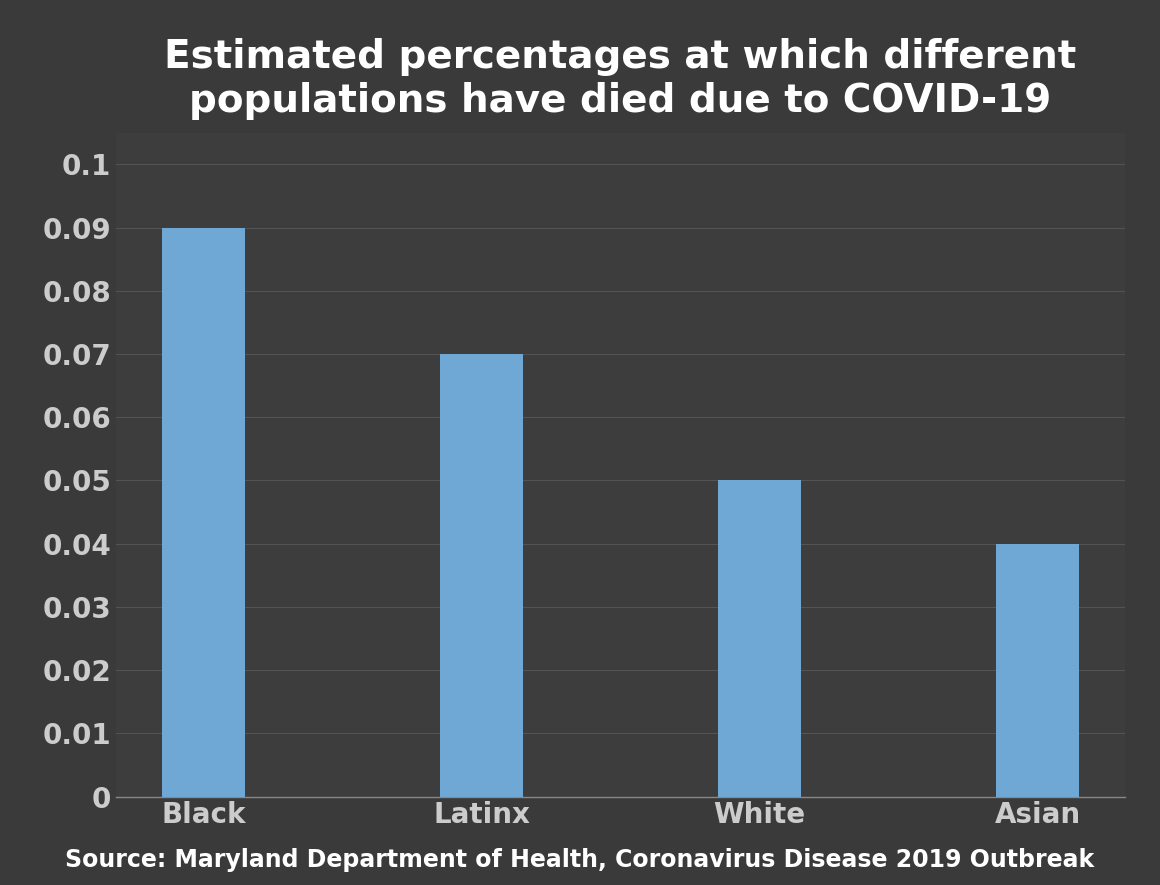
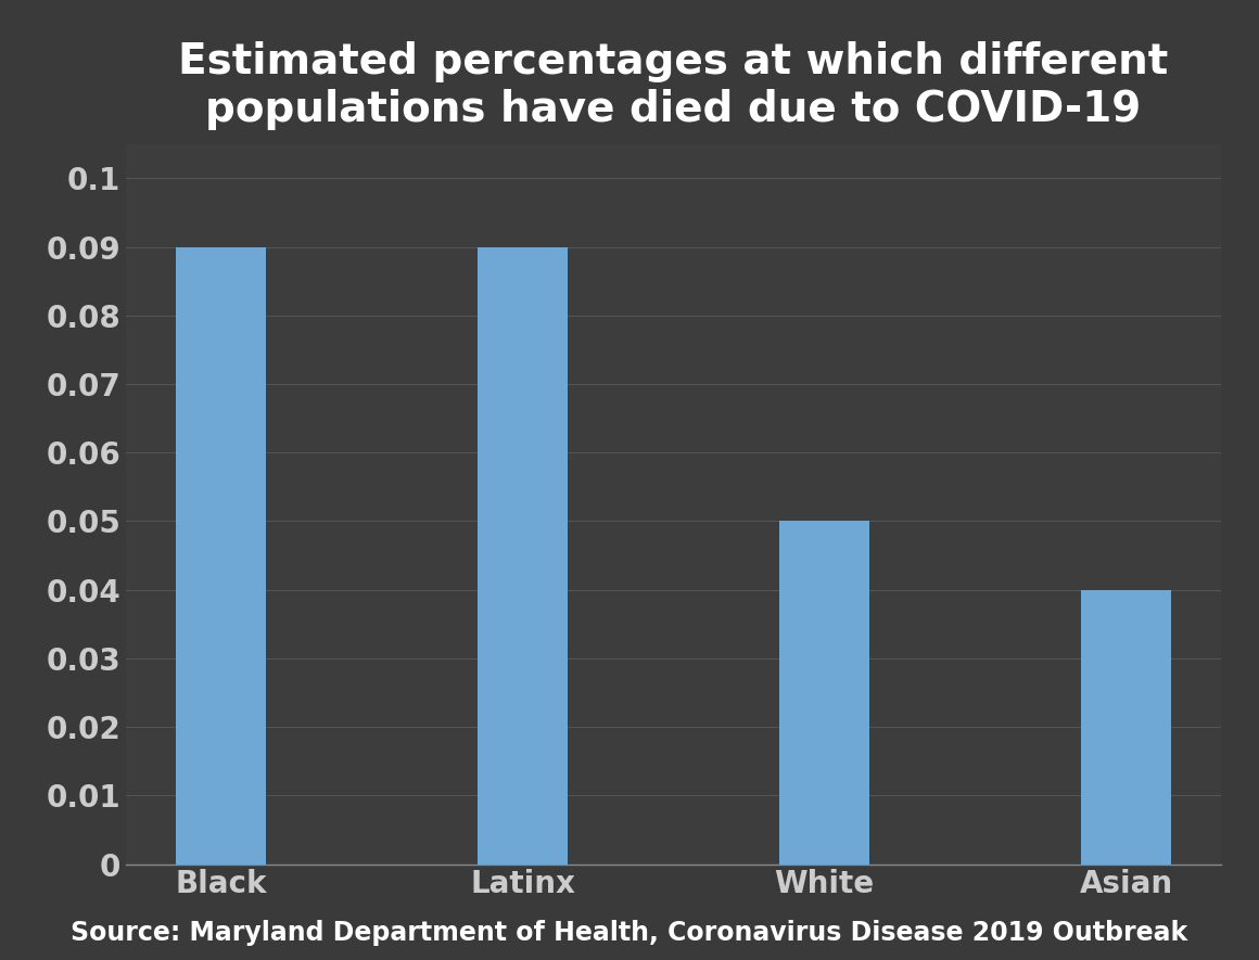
Latinx: 0.07 -> 0.09
